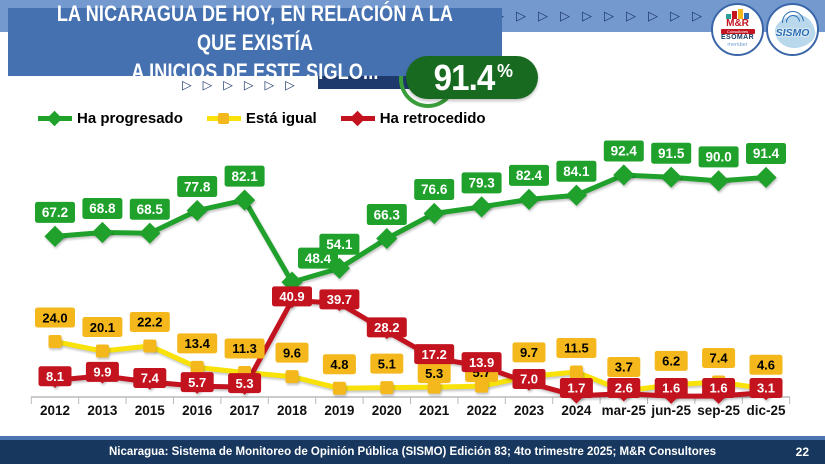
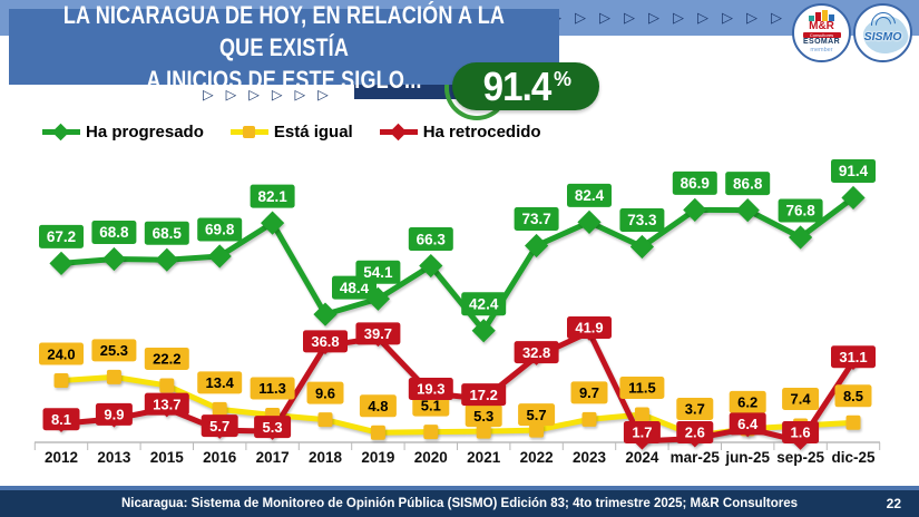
Está igual/2013: 20.1 -> 25.3
Ha retrocedido/2015: 7.4 -> 13.7
Ha progresado/2016: 77.8 -> 69.8
Ha retrocedido/2018: 40.9 -> 36.8
Ha retrocedido/2020: 28.2 -> 19.3
Ha progresado/2021: 76.6 -> 42.4
Ha progresado/2022: 79.3 -> 73.7
Ha retrocedido/2022: 13.9 -> 32.8
Ha retrocedido/2023: 7.0 -> 41.9
Ha progresado/2024: 84.1 -> 73.3
Ha progresado/mar-25: 92.4 -> 86.9
Ha progresado/jun-25: 91.5 -> 86.8
Ha retrocedido/jun-25: 1.6 -> 6.4
Ha progresado/sep-25: 90.0 -> 76.8
Está igual/dic-25: 4.6 -> 8.5
Ha retrocedido/dic-25: 3.1 -> 31.1
